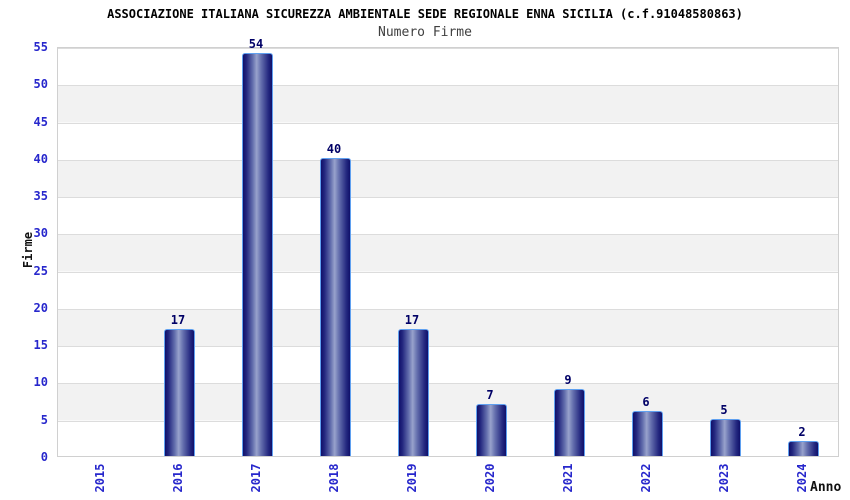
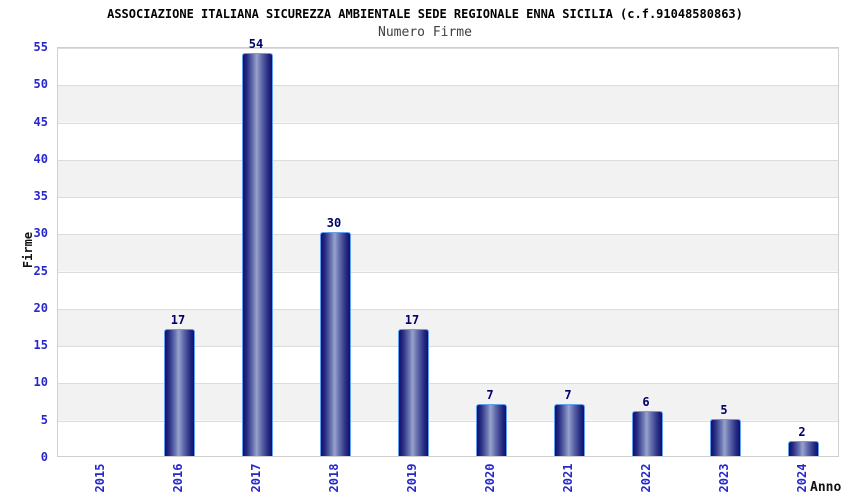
2018: 40 -> 30
2021: 9 -> 7
